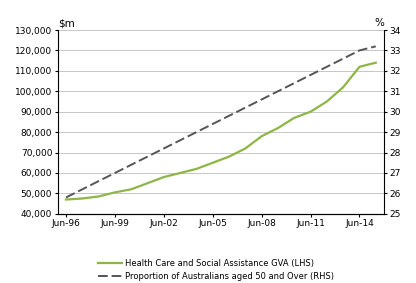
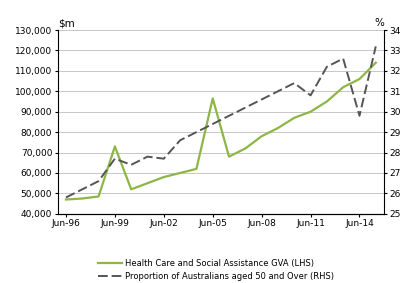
Health Care and Social Assistance GVA (LHS)/Jun-99: 50,500 -> 73,000
Proportion of Australians aged 50 and Over (RHS)/Jun-99: 27.0 -> 27.7
Proportion of Australians aged 50 and Over (RHS)/Jun-02: 28.2 -> 27.7
Health Care and Social Assistance GVA (LHS)/Jun-05: 65,000 -> 96,500
Proportion of Australians aged 50 and Over (RHS)/Jun-11: 31.8 -> 30.8
Health Care and Social Assistance GVA (LHS)/Jun-14: 112,000 -> 106,000
Proportion of Australians aged 50 and Over (RHS)/Jun-14: 33.0 -> 29.8
